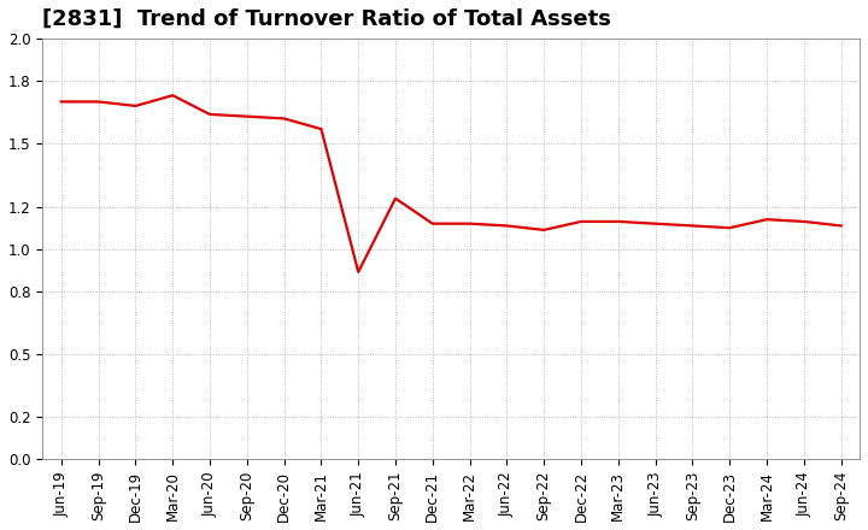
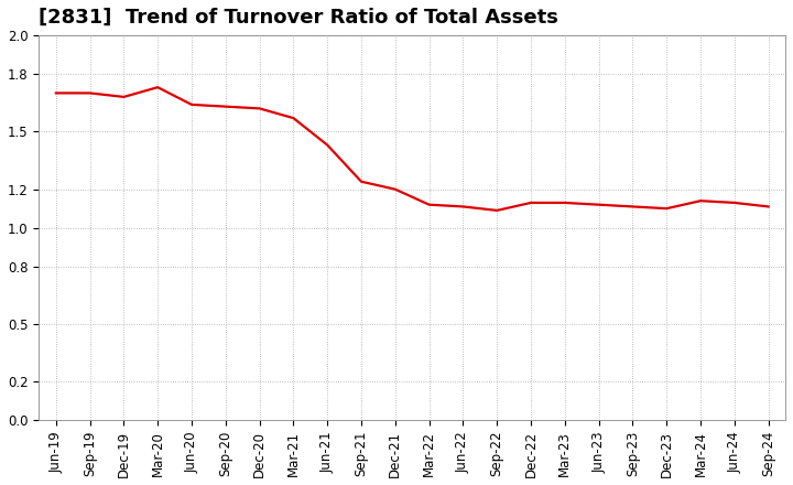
Jun-21: 0.89 -> 1.43
Dec-21: 1.12 -> 1.20
